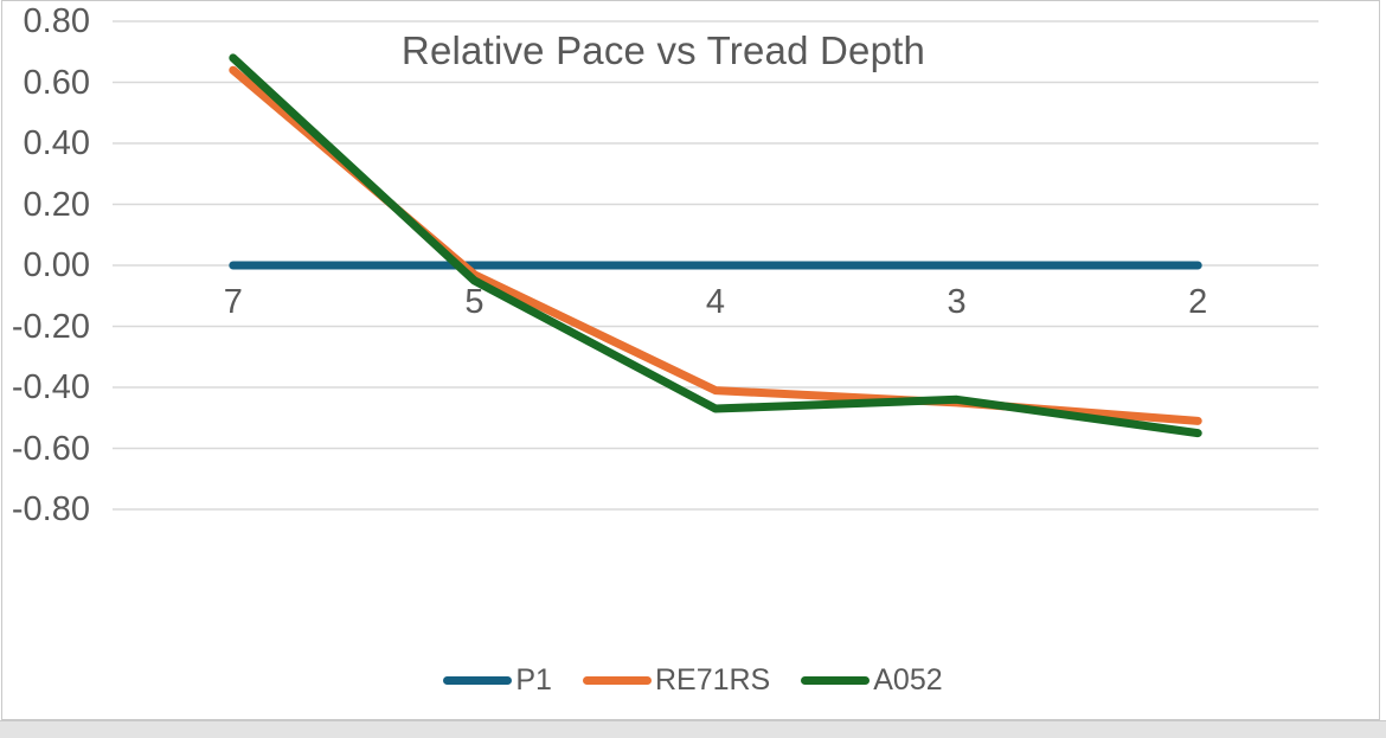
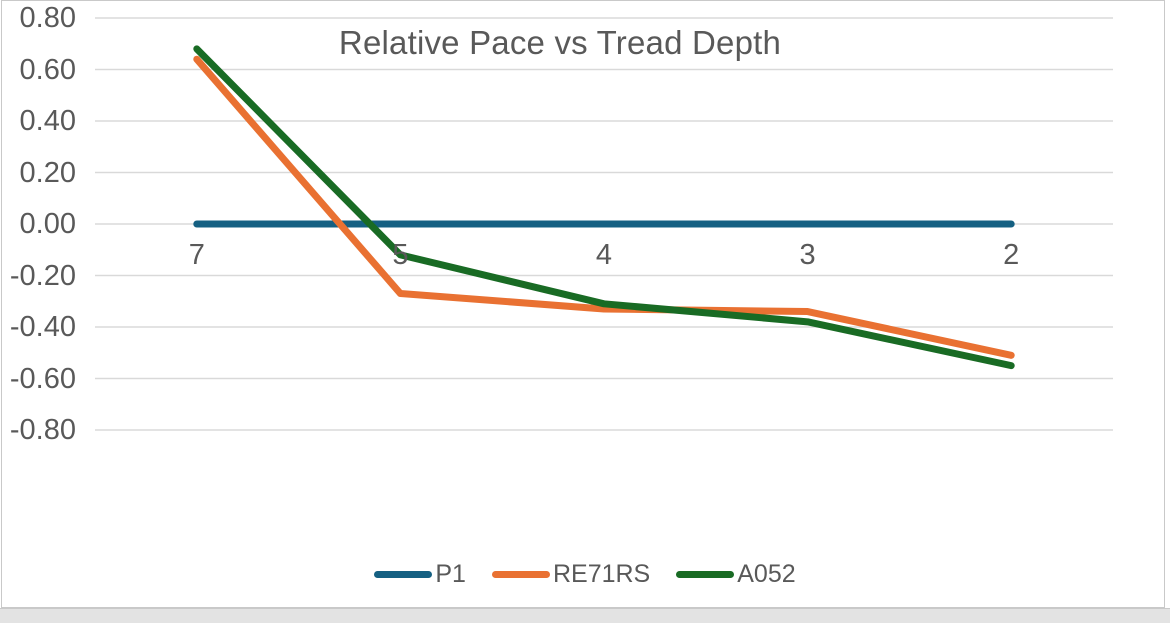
RE71RS/5: -0.03 -> -0.27
A052/5: -0.05 -> -0.12
RE71RS/4: -0.41 -> -0.33
A052/4: -0.47 -> -0.31
RE71RS/3: -0.45 -> -0.34
A052/3: -0.44 -> -0.38
